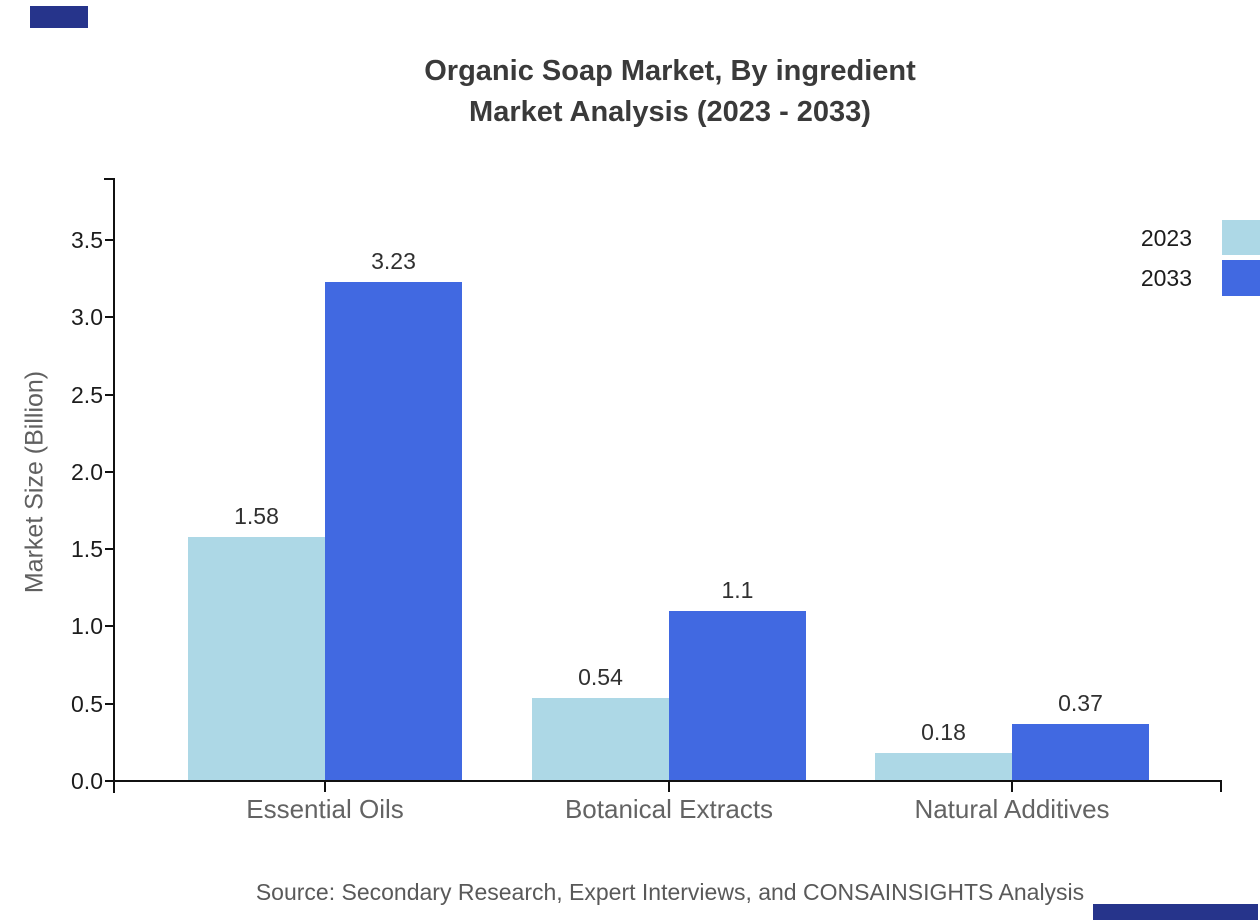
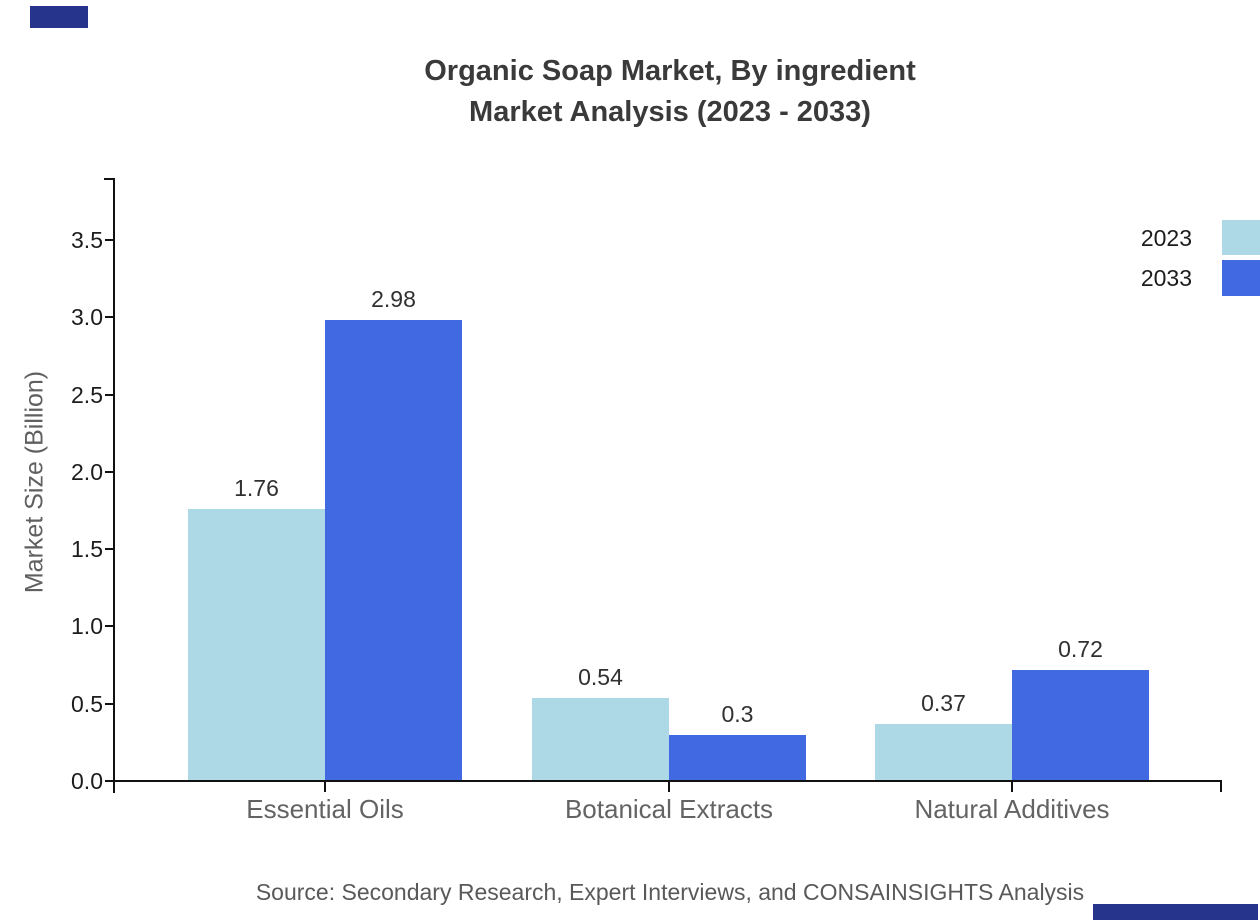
2023/Essential Oils: 1.58 -> 1.76
2033/Essential Oils: 3.23 -> 2.98
2033/Botanical Extracts: 1.1 -> 0.3
2023/Natural Additives: 0.18 -> 0.37
2033/Natural Additives: 0.37 -> 0.72
